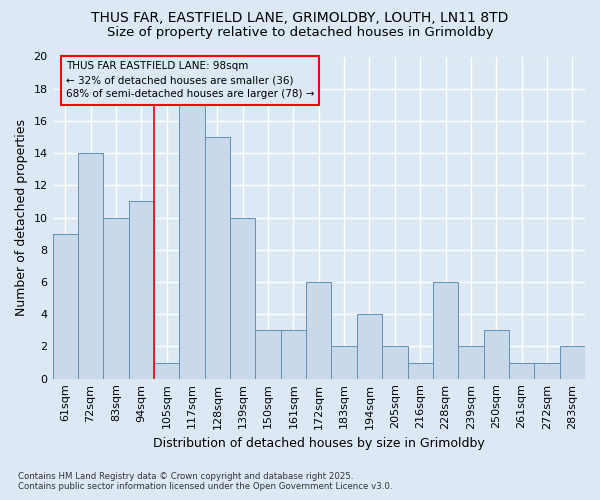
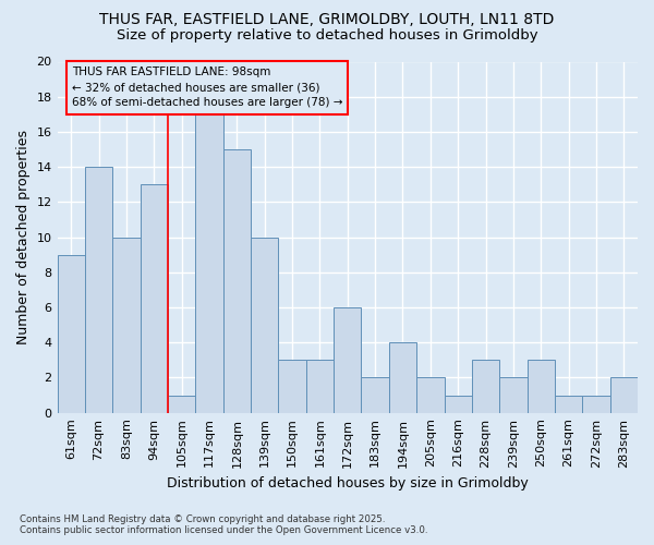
94sqm: 11 -> 13
228sqm: 6 -> 3
